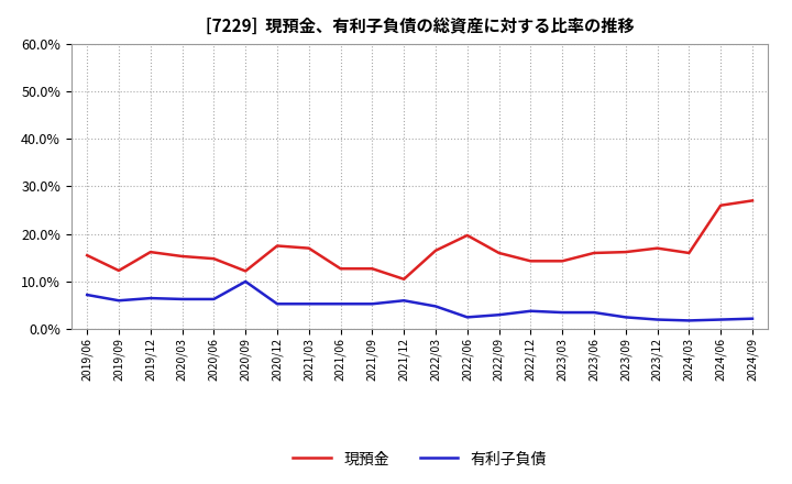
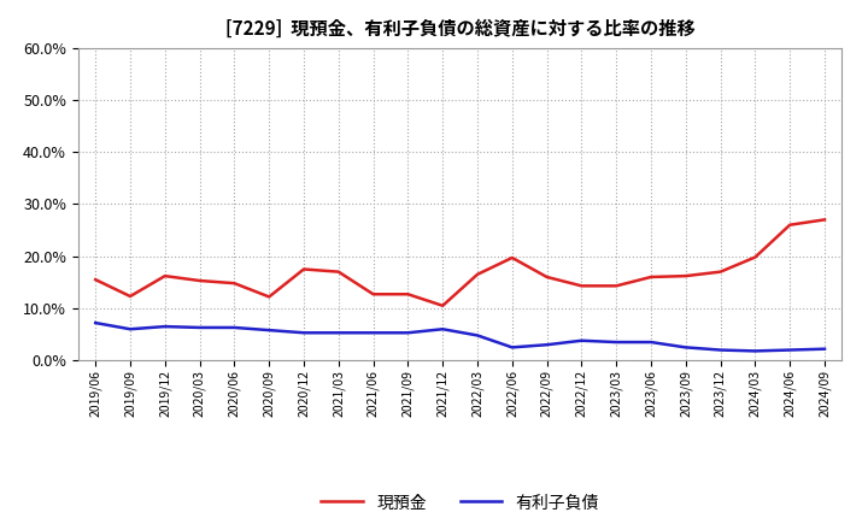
有利子負債/2020/09: 10.0% -> 5.8%
現預金/2024/03: 16.0% -> 19.8%
